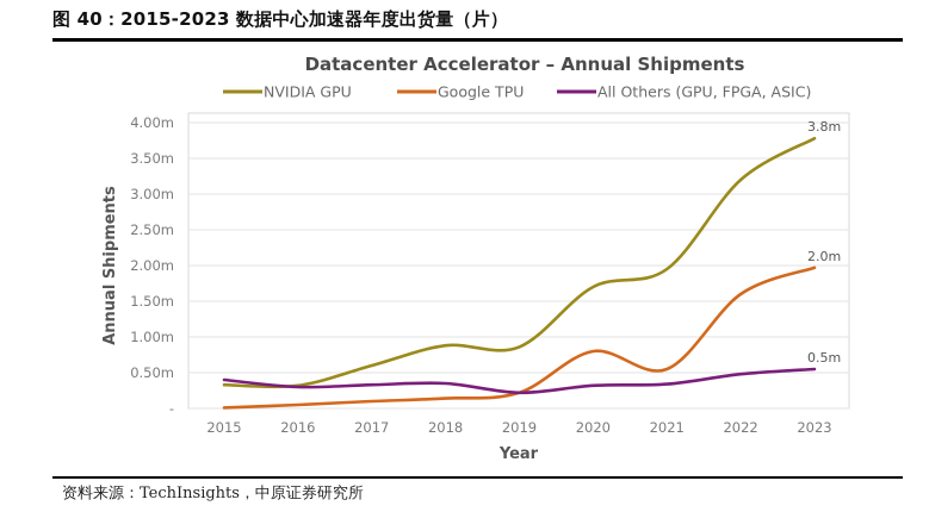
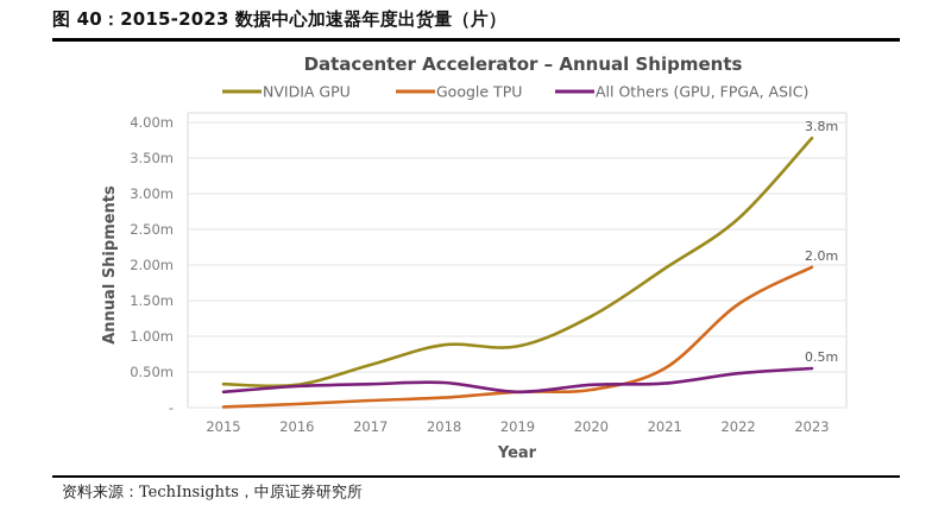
All Others (GPU, FPGA, ASIC)/2015: 0.4m -> 0.2m
NVIDIA GPU/2020: 1.7m -> 1.3m
Google TPU/2020: 0.8m -> 0.2m
NVIDIA GPU/2022: 3.2m -> 2.6m
Google TPU/2022: 1.6m -> 1.4m
